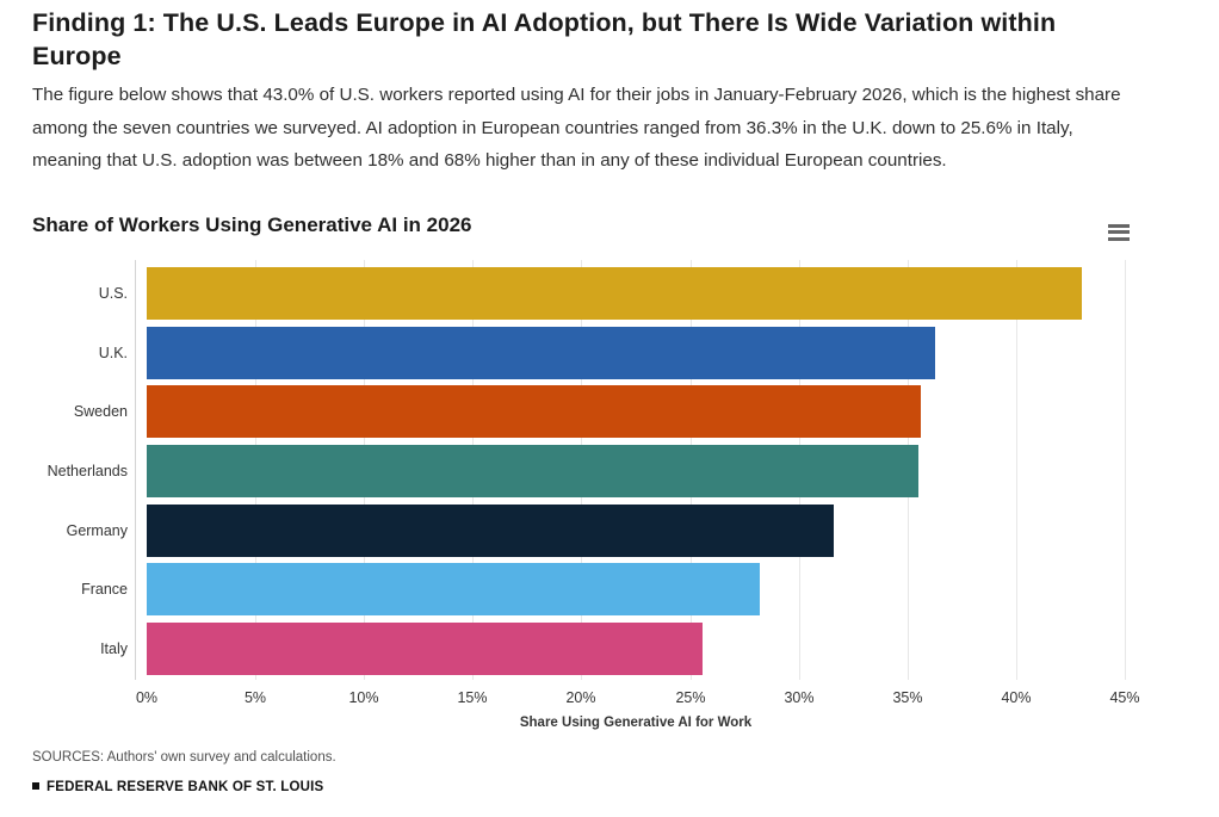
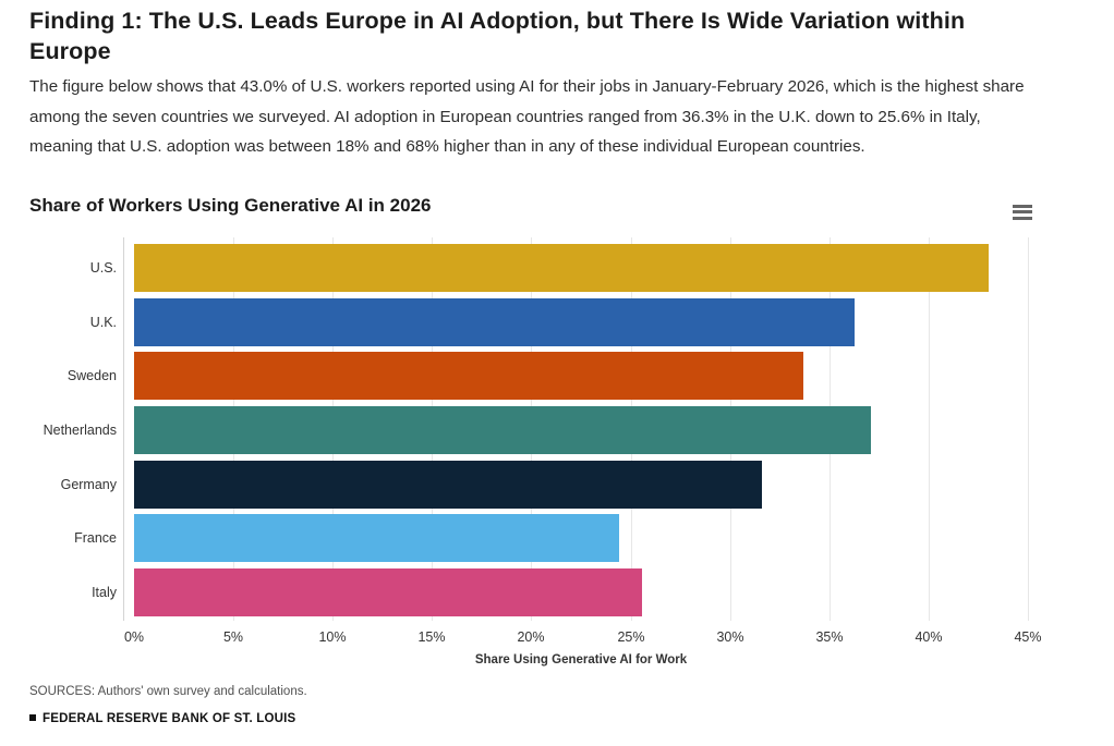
Sweden: 35.6% -> 33.7%
Netherlands: 35.5% -> 37.1%
France: 28.2% -> 24.4%
